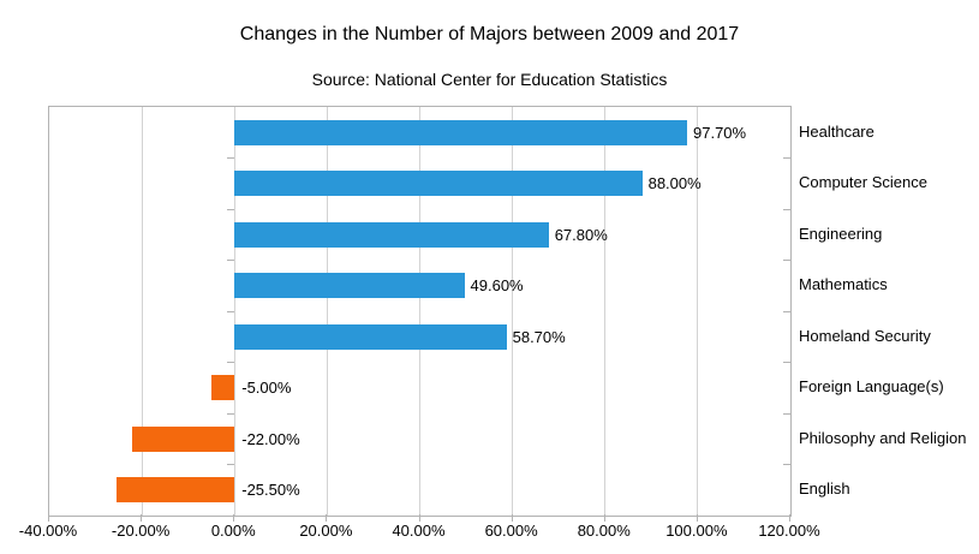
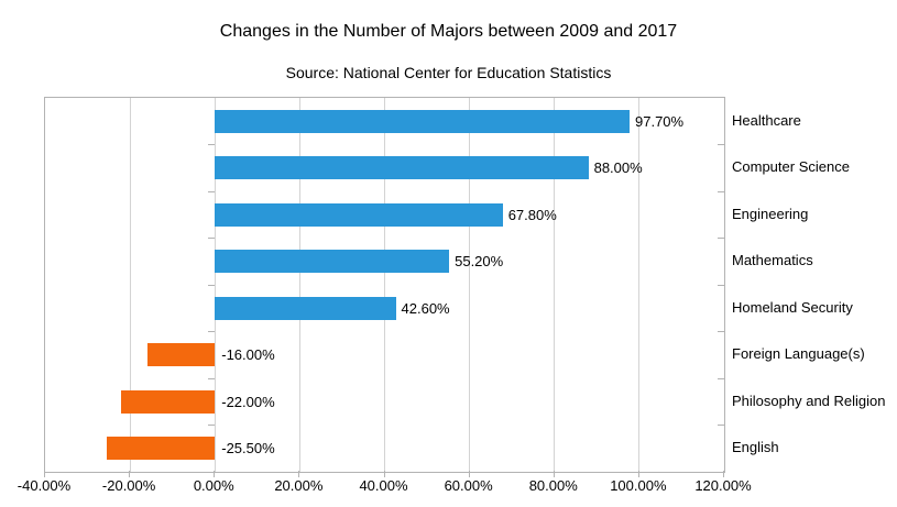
Mathematics: 49.60% -> 55.20%
Homeland Security: 58.70% -> 42.60%
Foreign Language(s): -5.00% -> -16.00%
